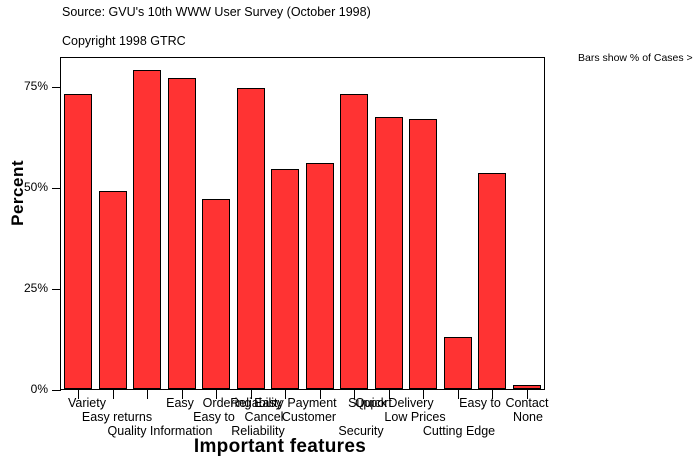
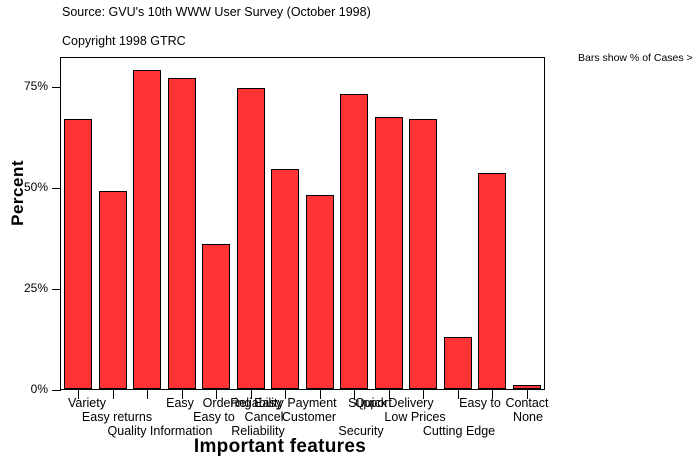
Variety: 73% -> 67%
Easy to Cancel: 47% -> 36%
Customer Support: 56% -> 48%
